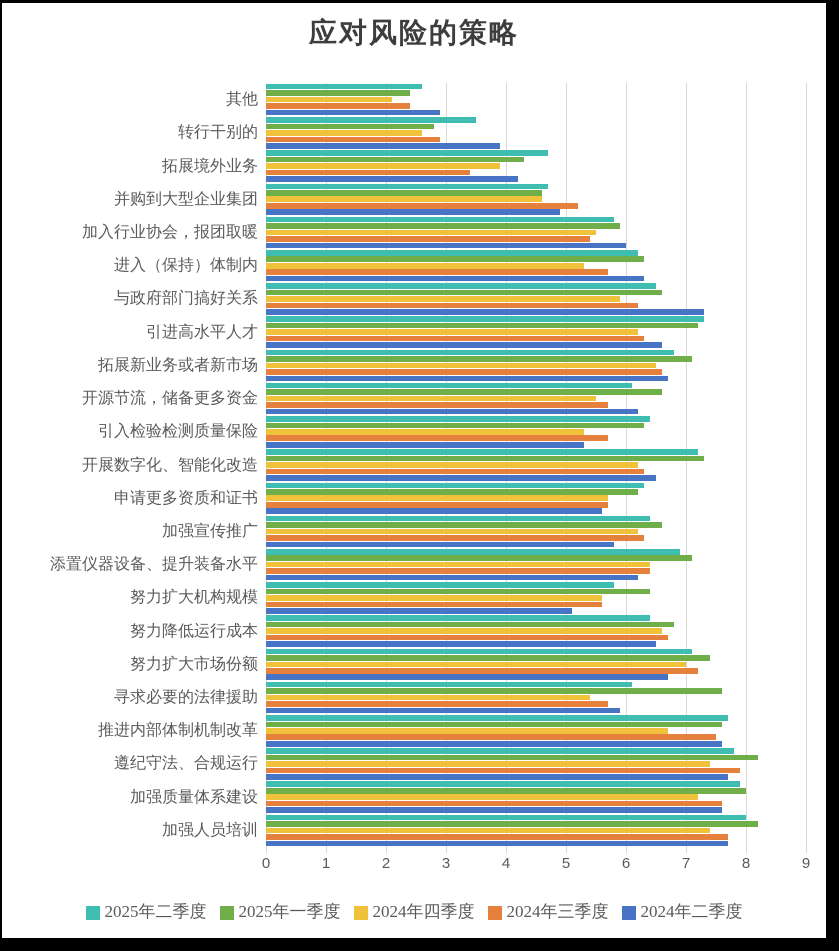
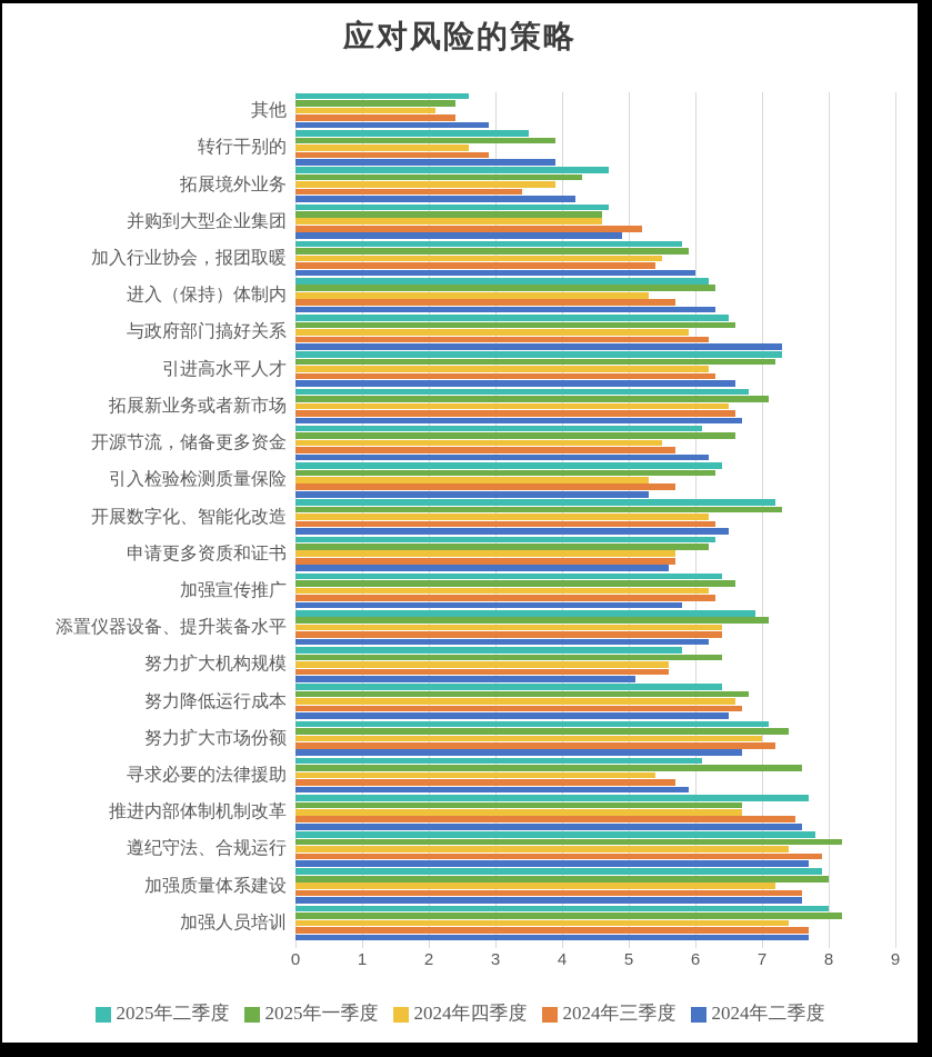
2025年一季度/转行干别的: 2.8 -> 3.9
2025年一季度/推进内部体制机制改革: 7.6 -> 6.7
